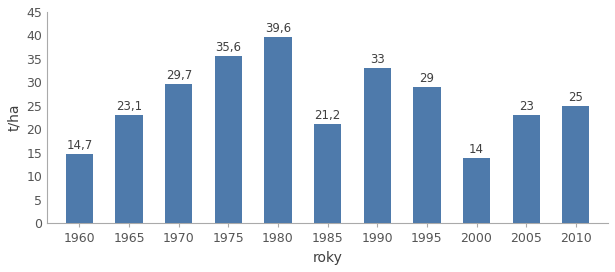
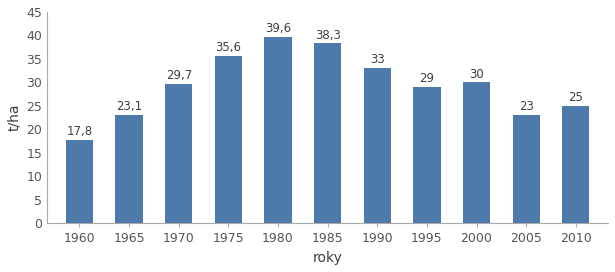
1960: 14,7 -> 17,8
1985: 21,2 -> 38,3
2000: 14 -> 30
